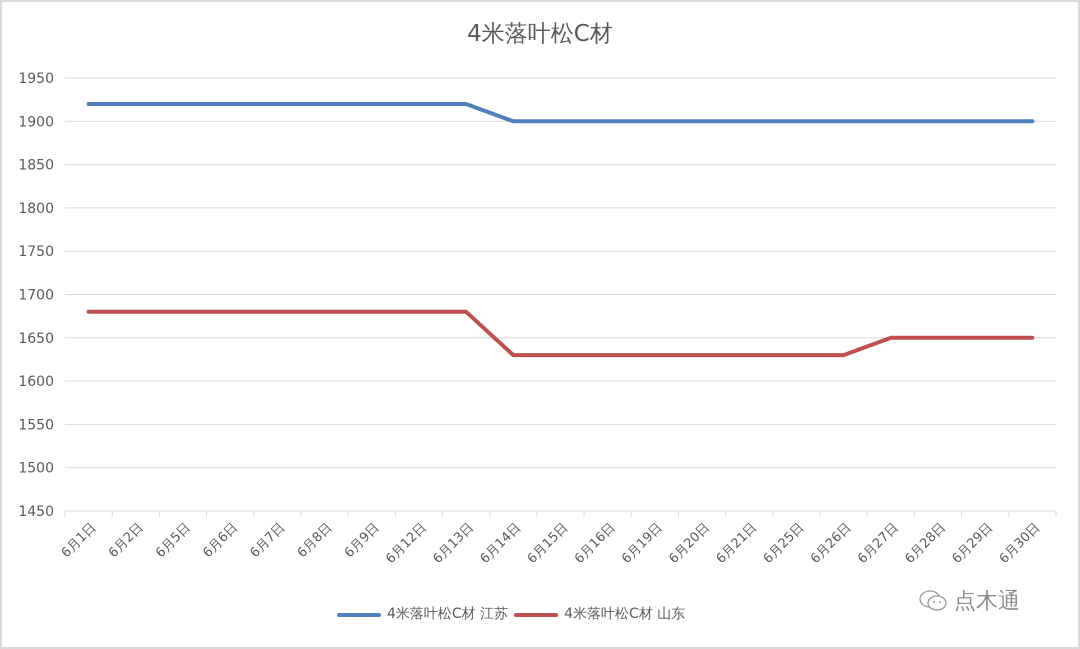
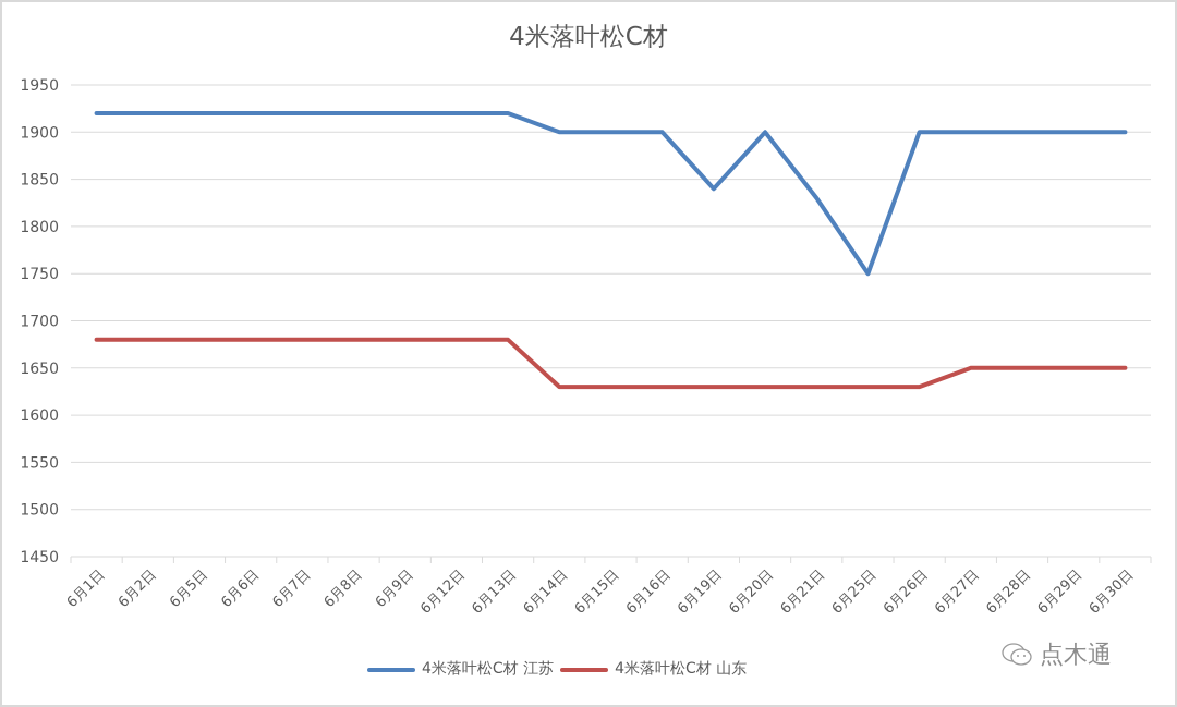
4米落叶松C材 江苏/6月19日: 1900 -> 1840
4米落叶松C材 江苏/6月21日: 1900 -> 1830
4米落叶松C材 江苏/6月25日: 1900 -> 1750
